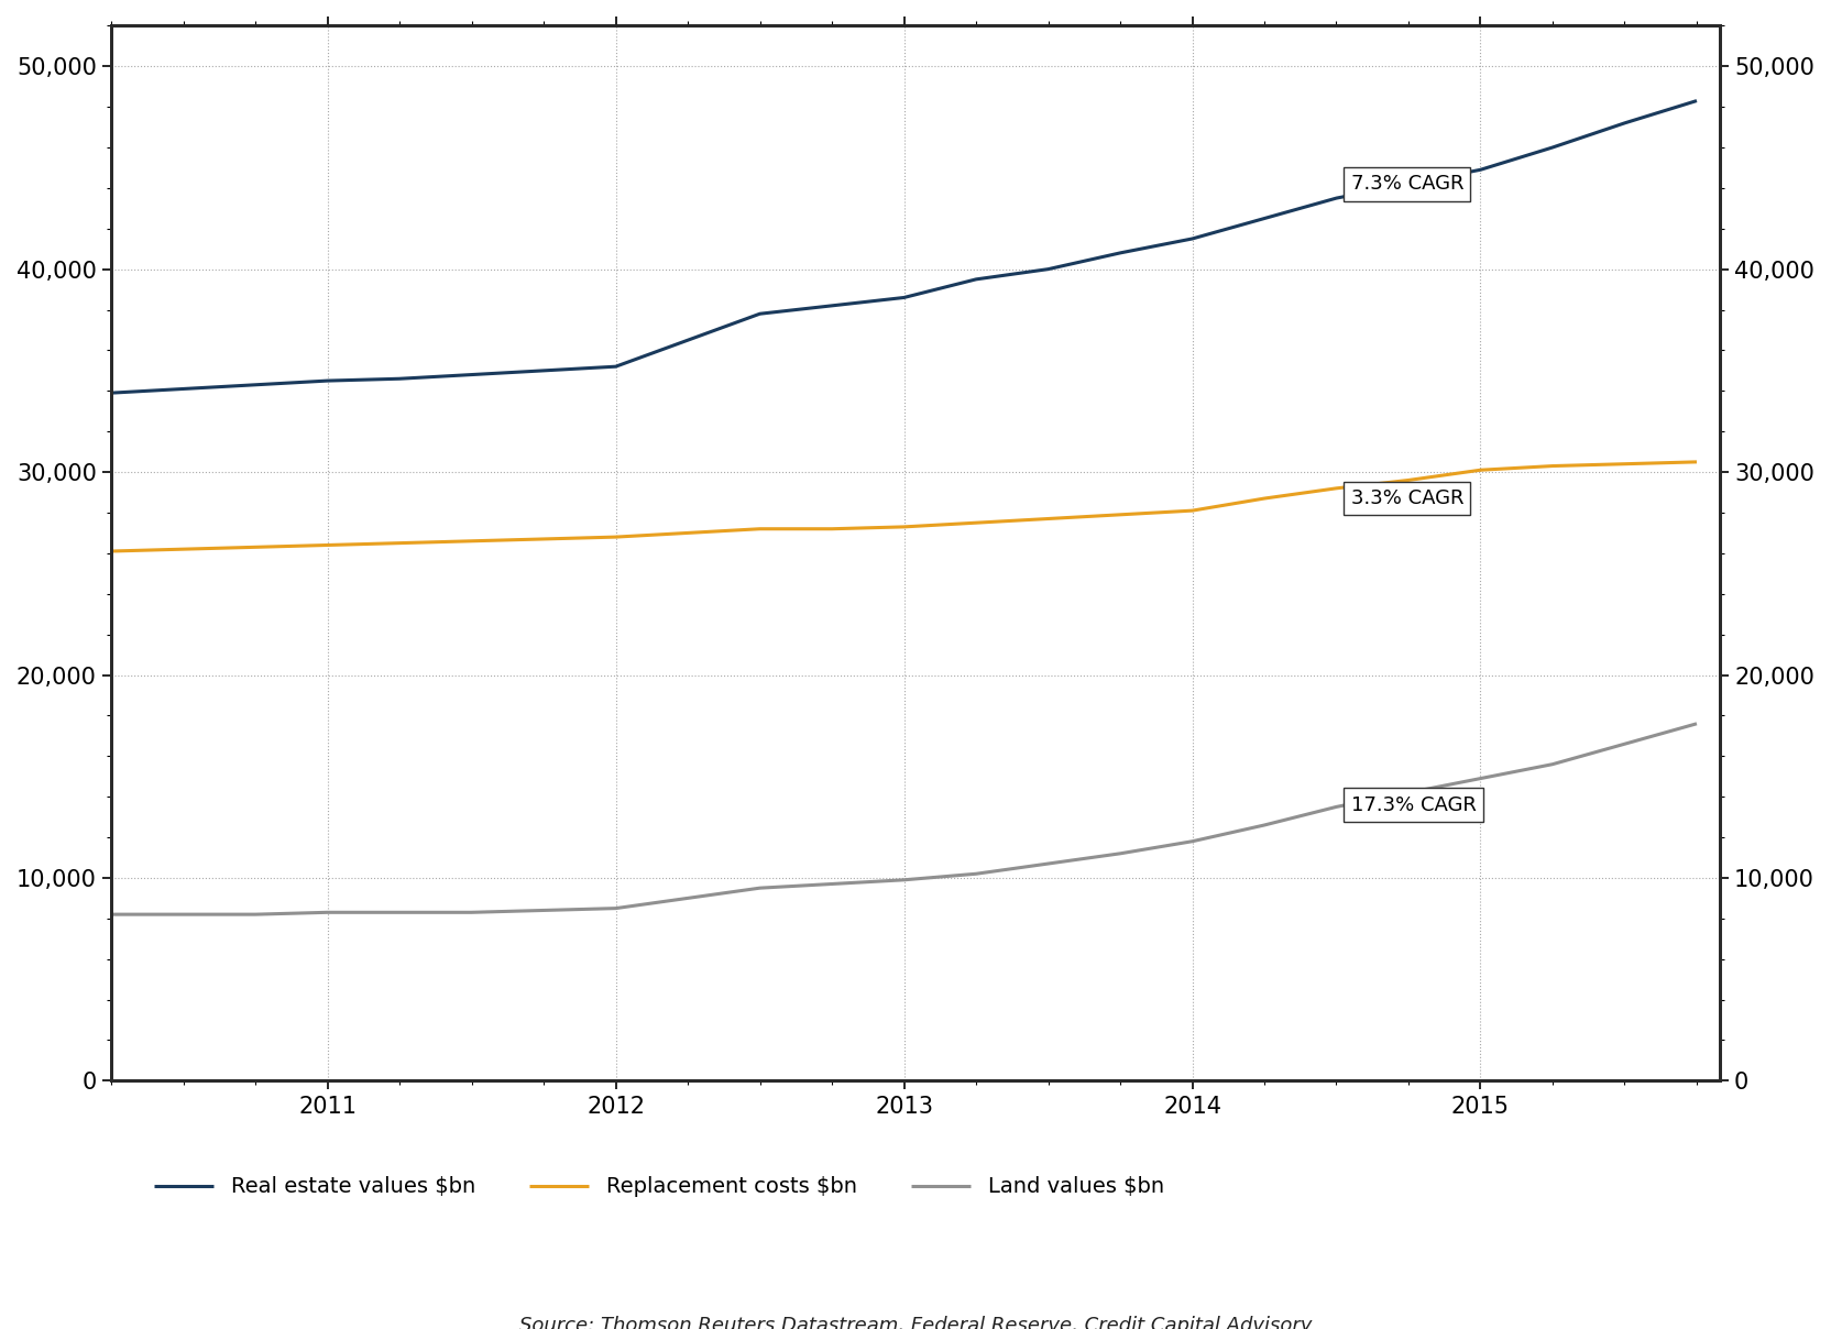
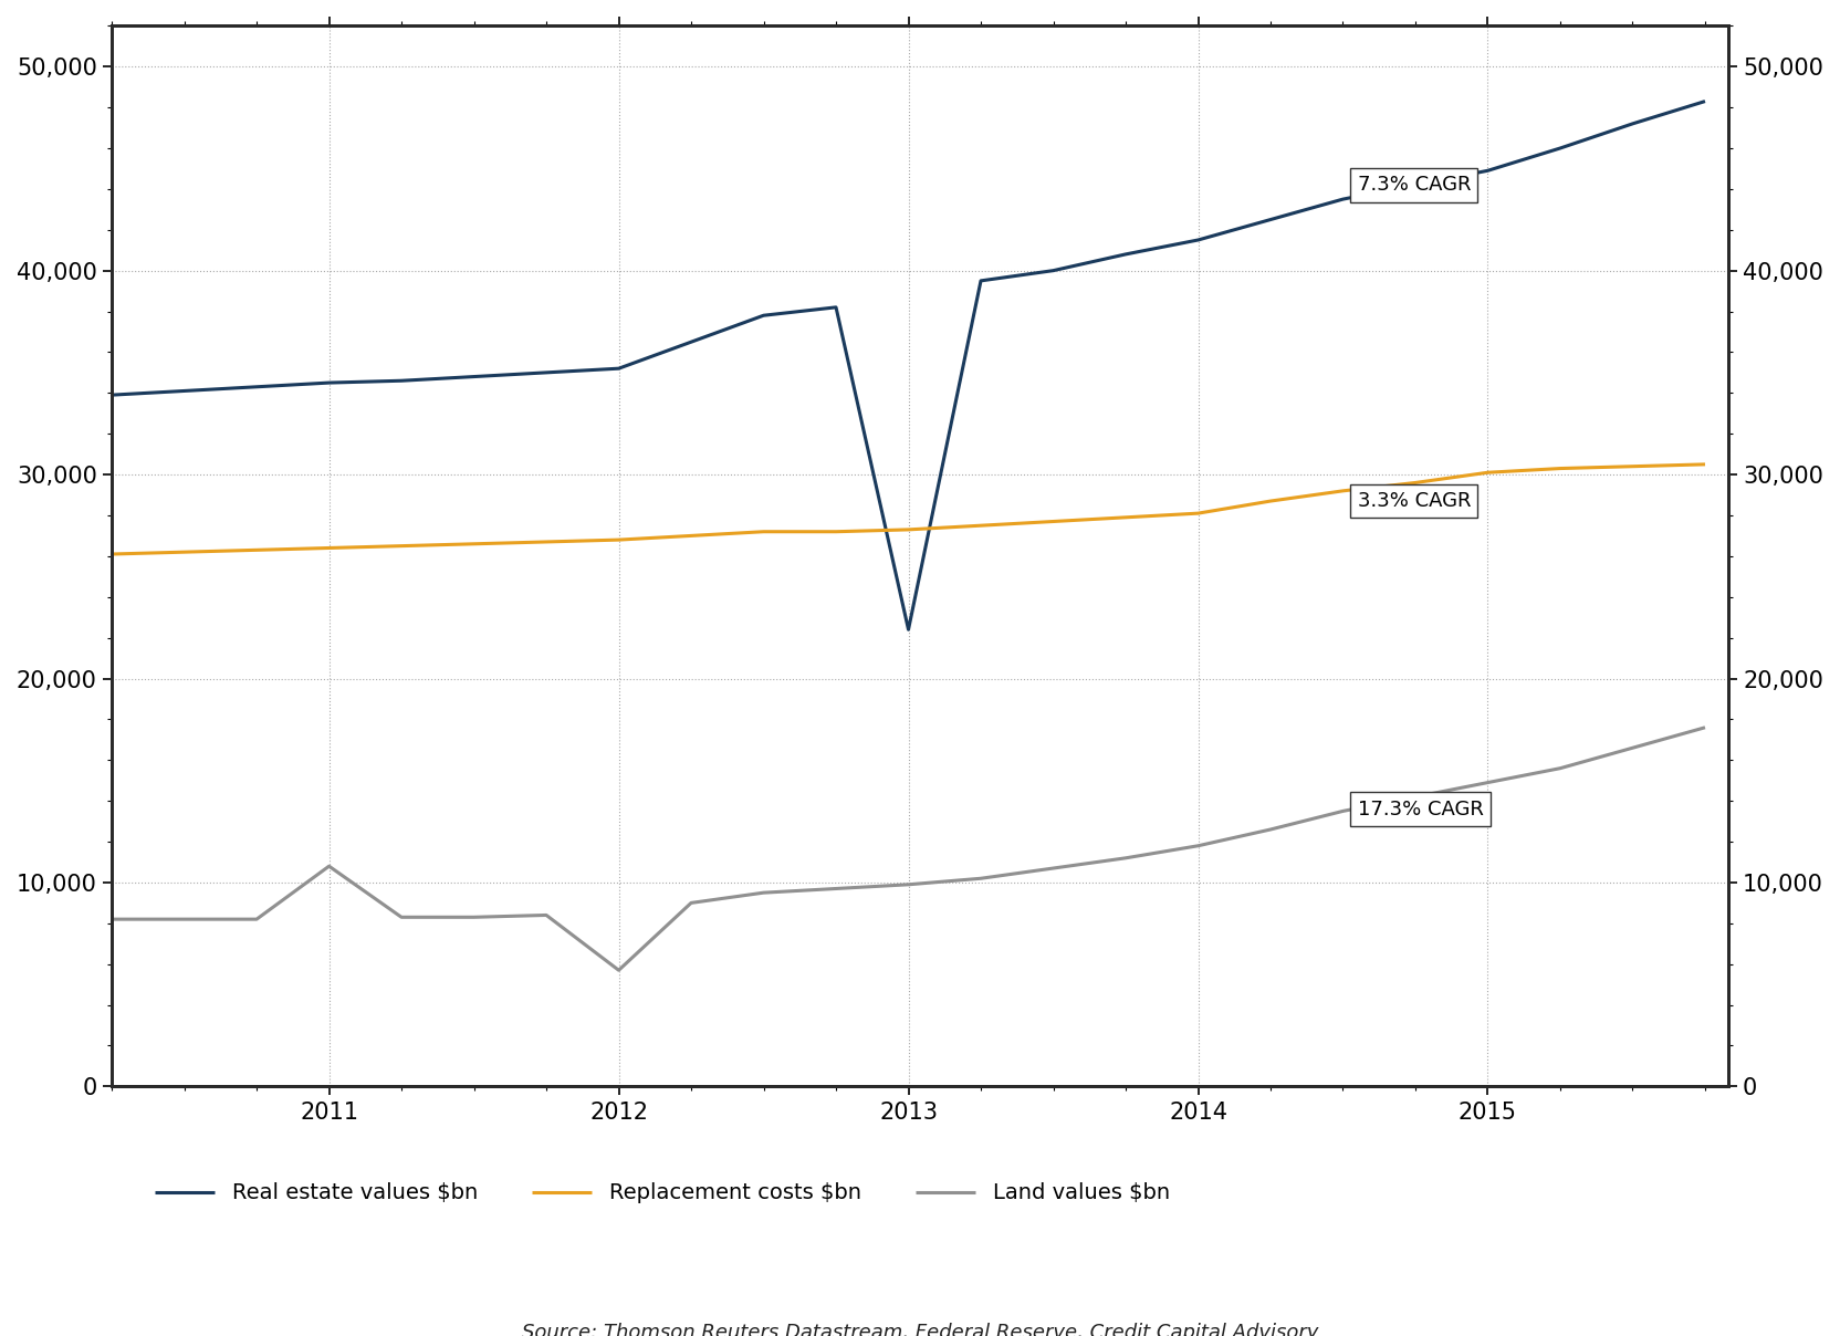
Land values $bn/2011: 8,300 -> 10,800
Land values $bn/2012: 8,500 -> 5,700
Real estate values $bn/2013: 38,600 -> 22,400
